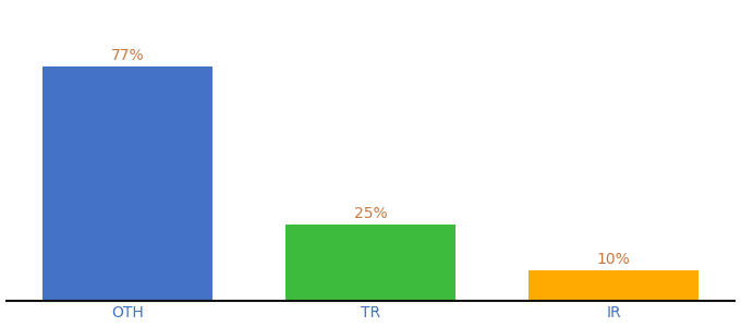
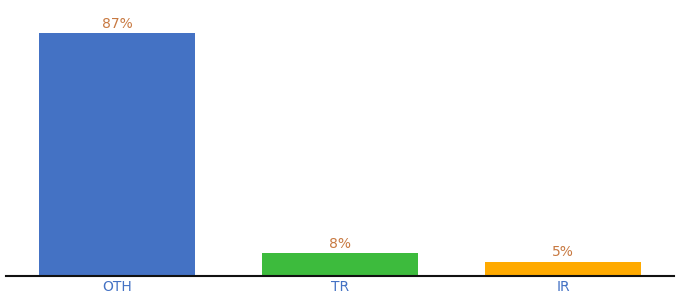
OTH: 77% -> 87%
TR: 25% -> 8%
IR: 10% -> 5%
